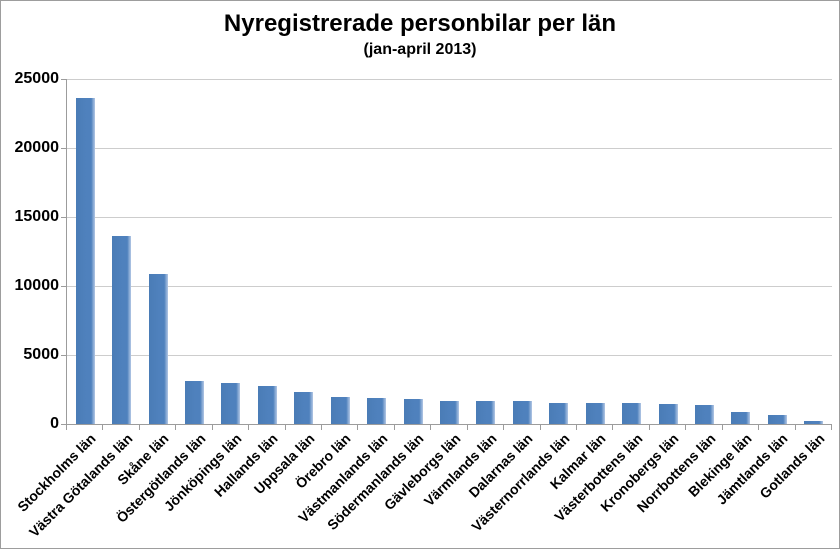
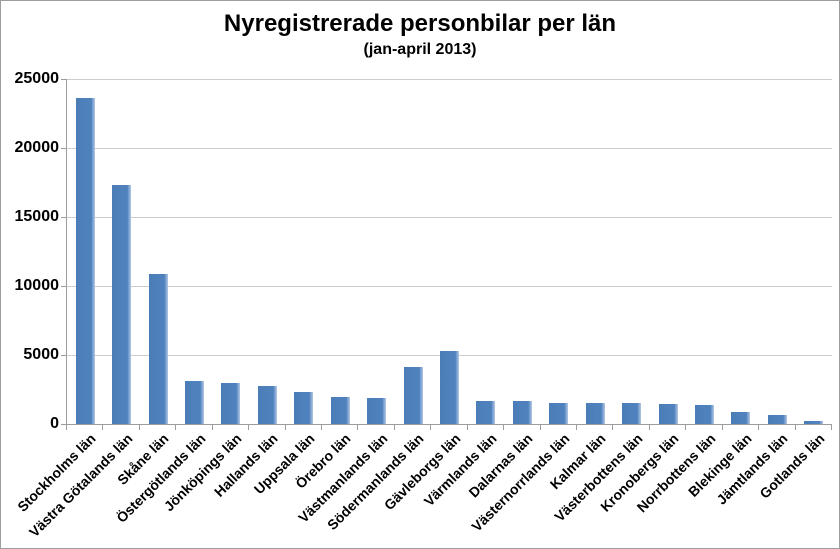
Västra Götalands län: 13600 -> 17300
Södermanlands län: 1800 -> 4100
Gävleborgs län: 1700 -> 5300
